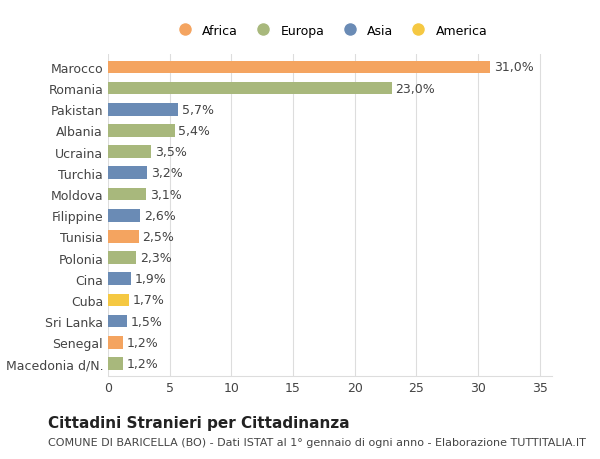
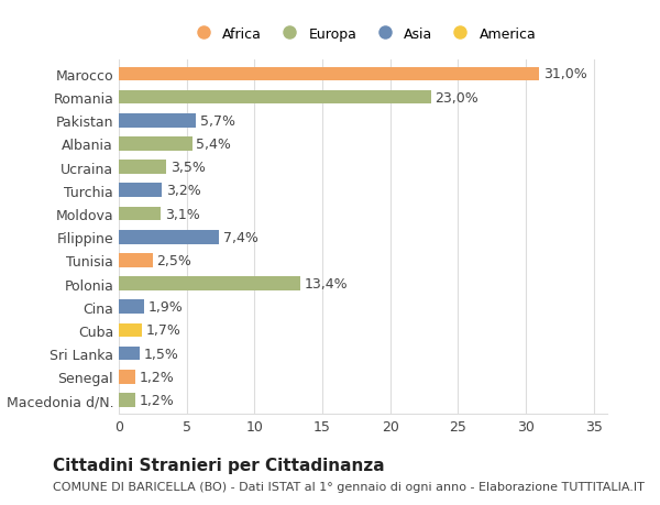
Filippine: 2,6% -> 7,4%
Polonia: 2,3% -> 13,4%
